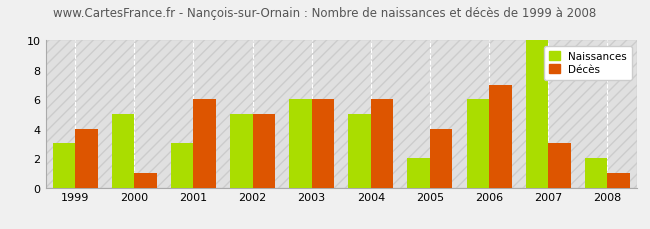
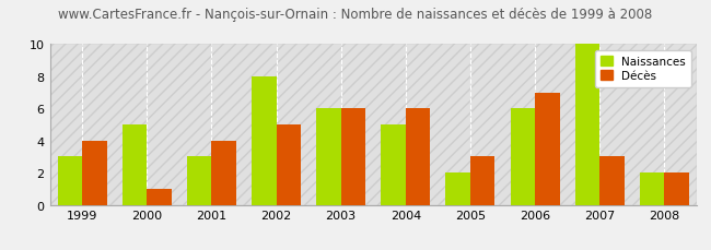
Décès/2001: 6 -> 4
Naissances/2002: 5 -> 8
Décès/2005: 4 -> 3
Décès/2008: 1 -> 2
